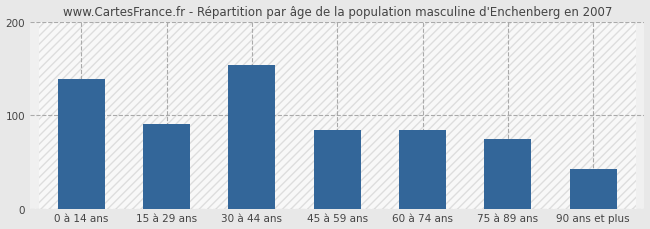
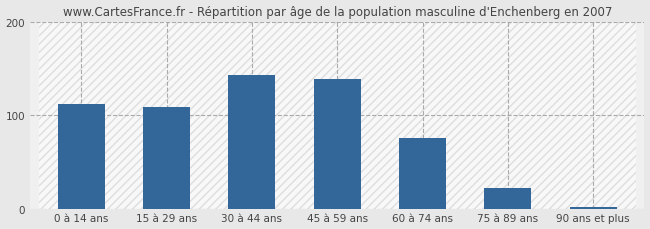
0 à 14 ans: 138 -> 112
15 à 29 ans: 90 -> 109
30 à 44 ans: 154 -> 143
45 à 59 ans: 84 -> 138
60 à 74 ans: 84 -> 75
75 à 89 ans: 74 -> 22
90 ans et plus: 42 -> 2
